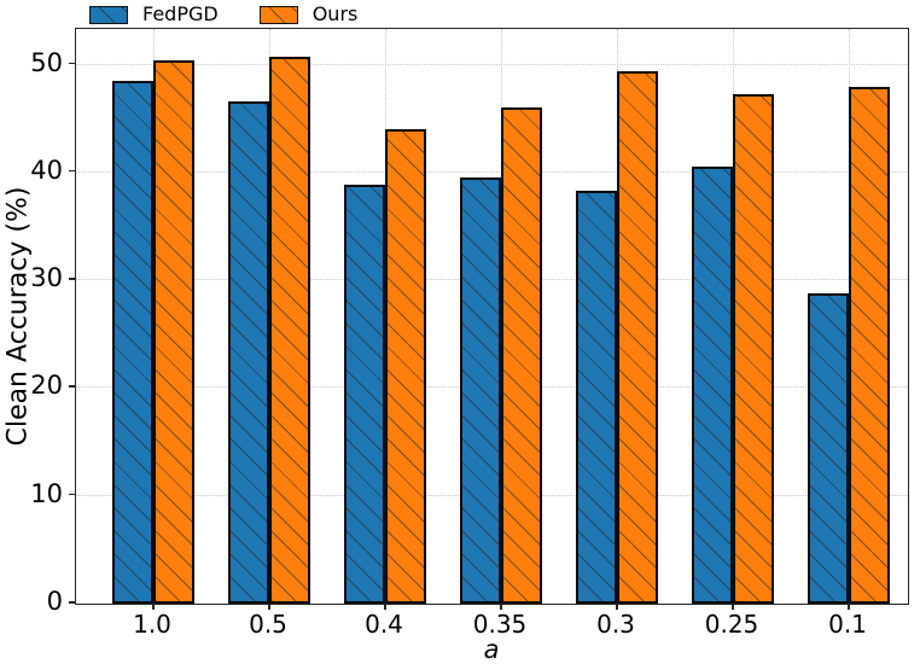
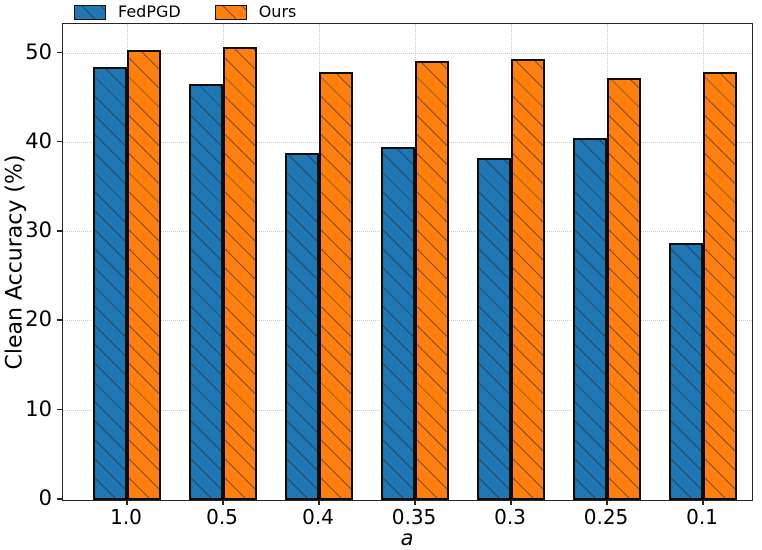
Ours/0.4: 44 -> 48
Ours/0.35: 46 -> 49
